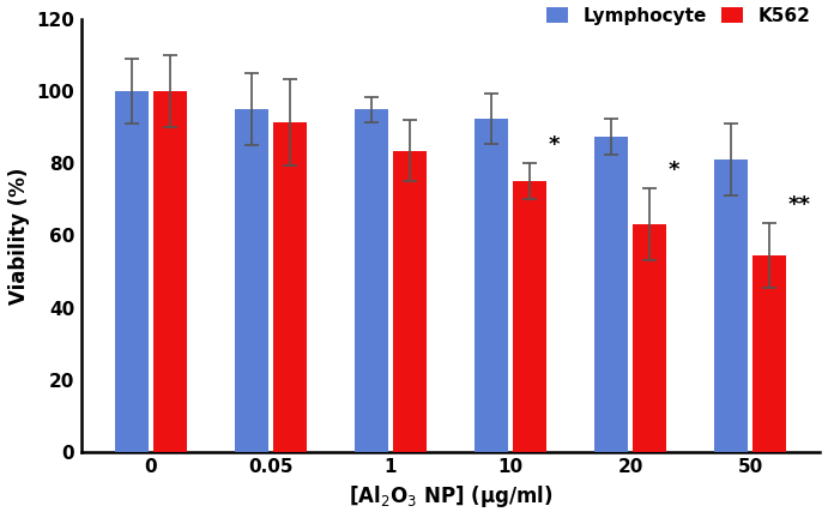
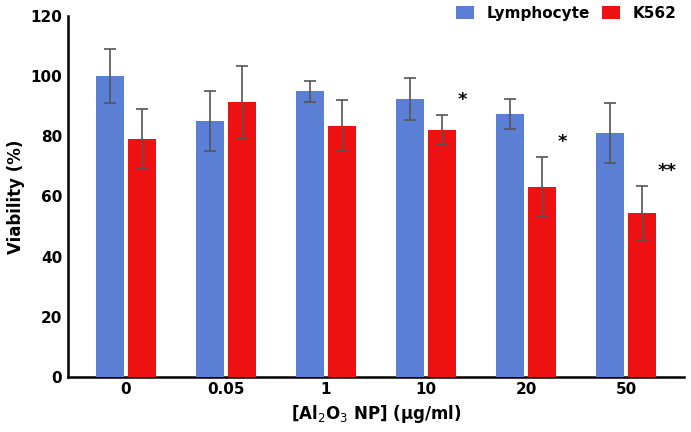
K562/0: 100.0 -> 79.0
Lymphocyte/0.05: 95.0 -> 85.0
K562/10: 75.0 -> 82.0
